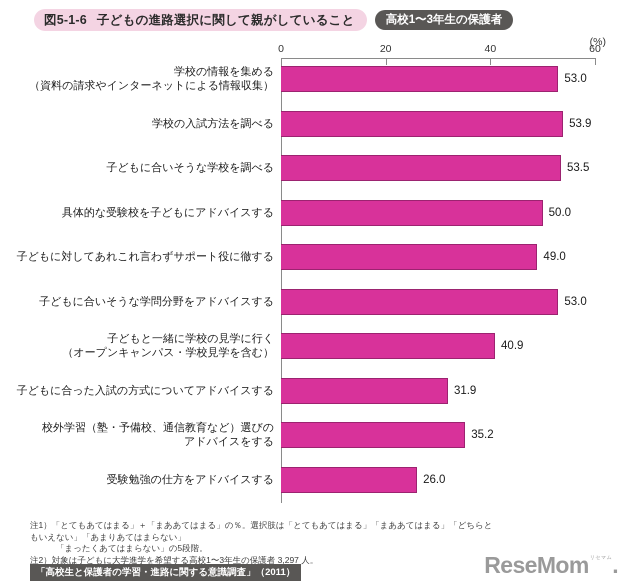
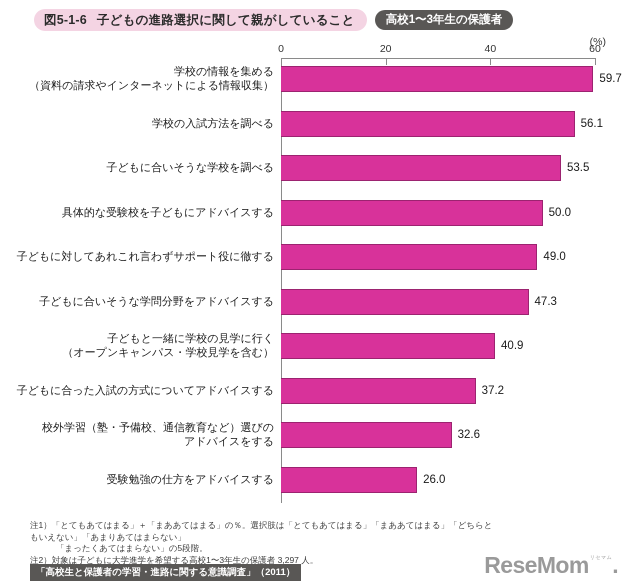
学校の情報を集める （資料の請求やインターネットによる情報収集）: 53.0 -> 59.7
学校の入試方法を調べる: 53.9 -> 56.1
子どもに合いそうな学問分野をアドバイスする: 53.0 -> 47.3
子どもに合った入試の方式についてアドバイスする: 31.9 -> 37.2
校外学習（塾・予備校、通信教育など）選びの アドバイスをする: 35.2 -> 32.6
